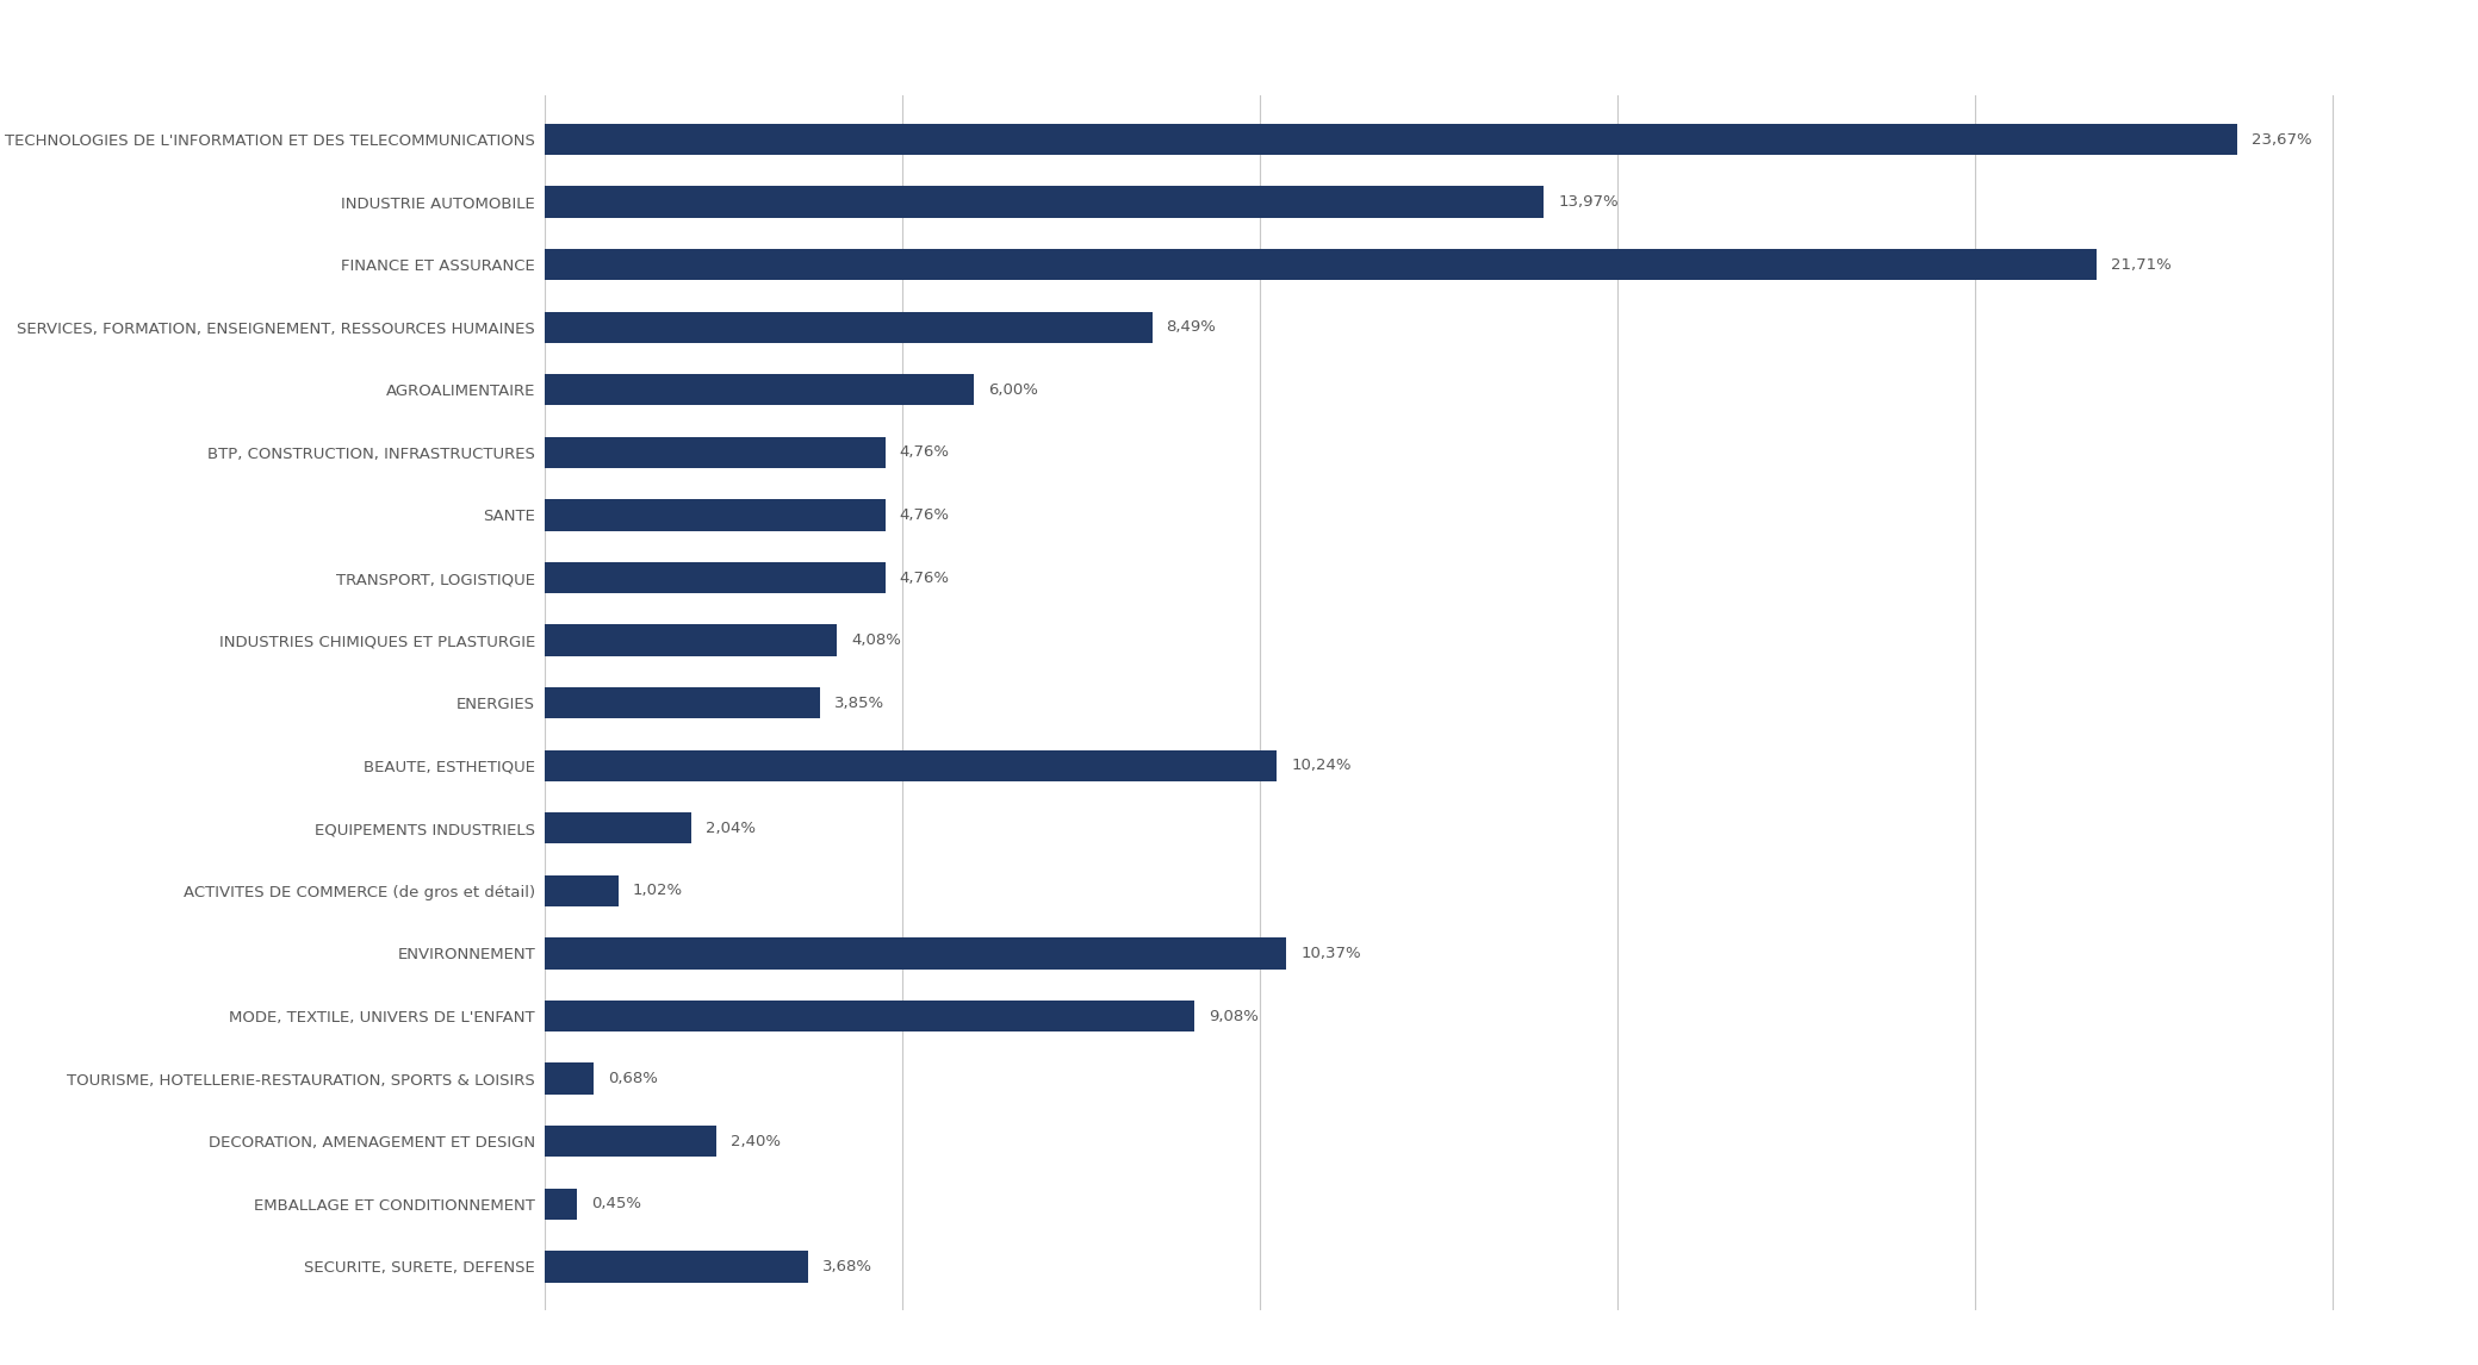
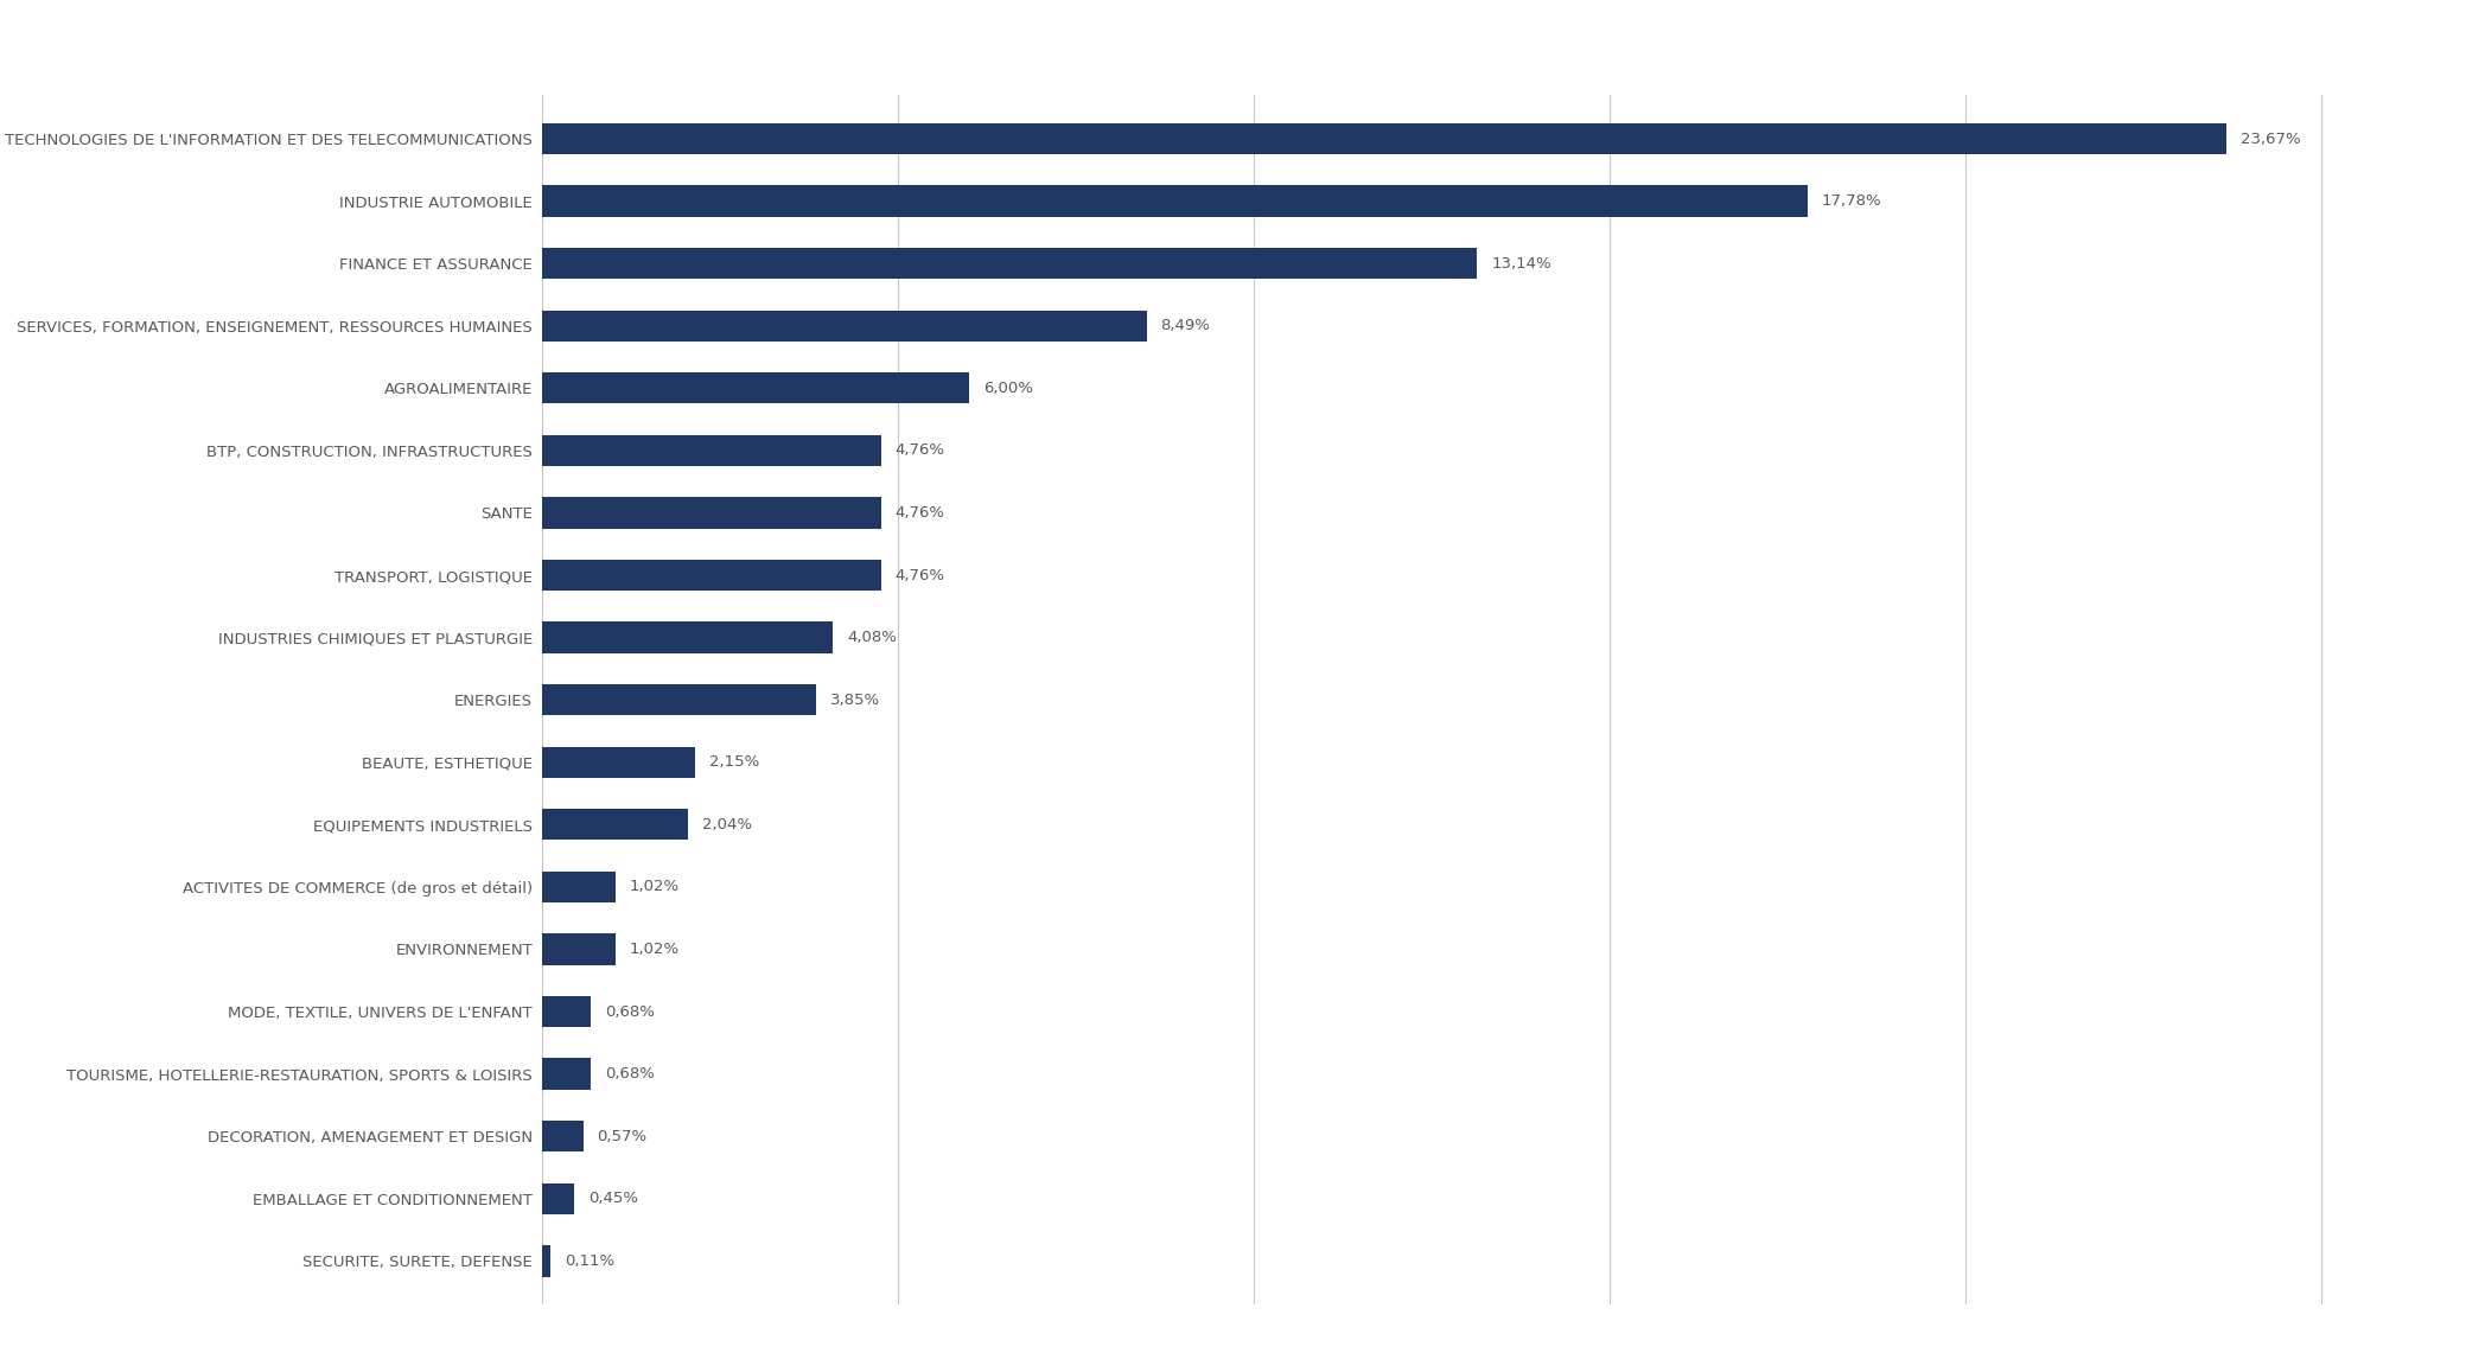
INDUSTRIE AUTOMOBILE: 13,97% -> 17,78%
FINANCE ET ASSURANCE: 21,71% -> 13,14%
BEAUTE, ESTHETIQUE: 10,24% -> 2,15%
ENVIRONNEMENT: 10,37% -> 1,02%
MODE, TEXTILE, UNIVERS DE L'ENFANT: 9,08% -> 0,68%
DECORATION, AMENAGEMENT ET DESIGN: 2,40% -> 0,57%
SECURITE, SURETE, DEFENSE: 3,68% -> 0,11%
